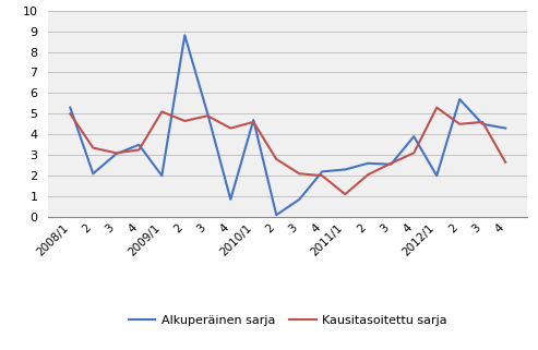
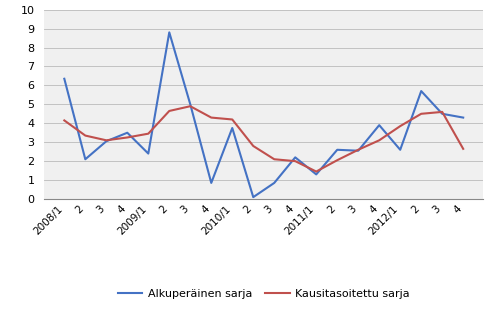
Alkuperäinen sarja/2008/1: 5.3 -> 6.3
Kausitasoitettu sarja/2008/1: 5.0 -> 4.2
Alkuperäinen sarja/2009/1: 2.0 -> 2.4
Kausitasoitettu sarja/2009/1: 5.1 -> 3.5
Alkuperäinen sarja/2010/1: 4.7 -> 3.8
Kausitasoitettu sarja/2010/1: 4.6 -> 4.2
Alkuperäinen sarja/2011/1: 2.3 -> 1.3
Kausitasoitettu sarja/2011/1: 1.1 -> 1.4
Alkuperäinen sarja/2012/1: 2.0 -> 2.6
Kausitasoitettu sarja/2012/1: 5.3 -> 3.9
